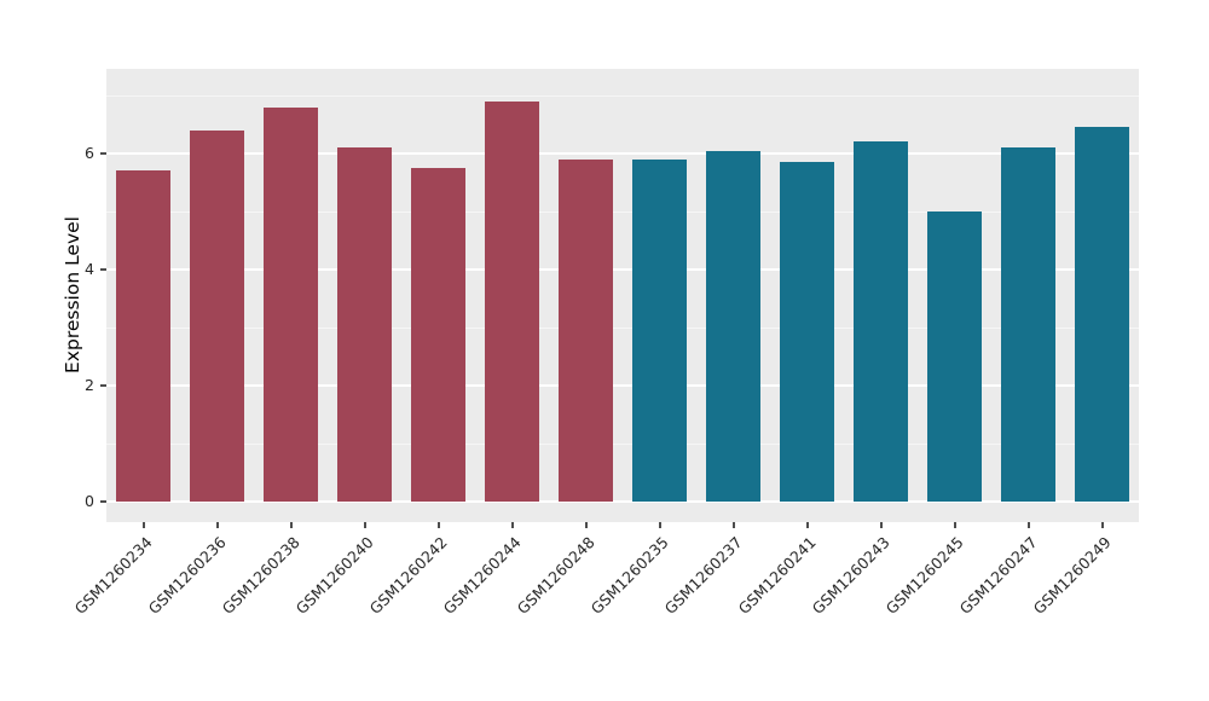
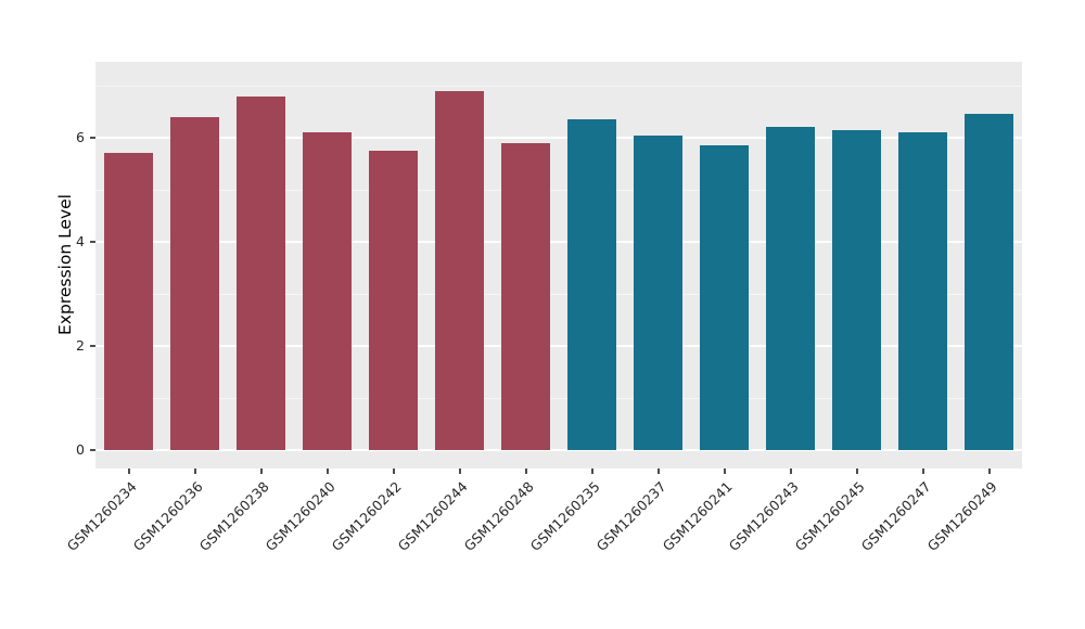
GSM1260235: 5.9 -> 6.3
GSM1260245: 5.0 -> 6.2
